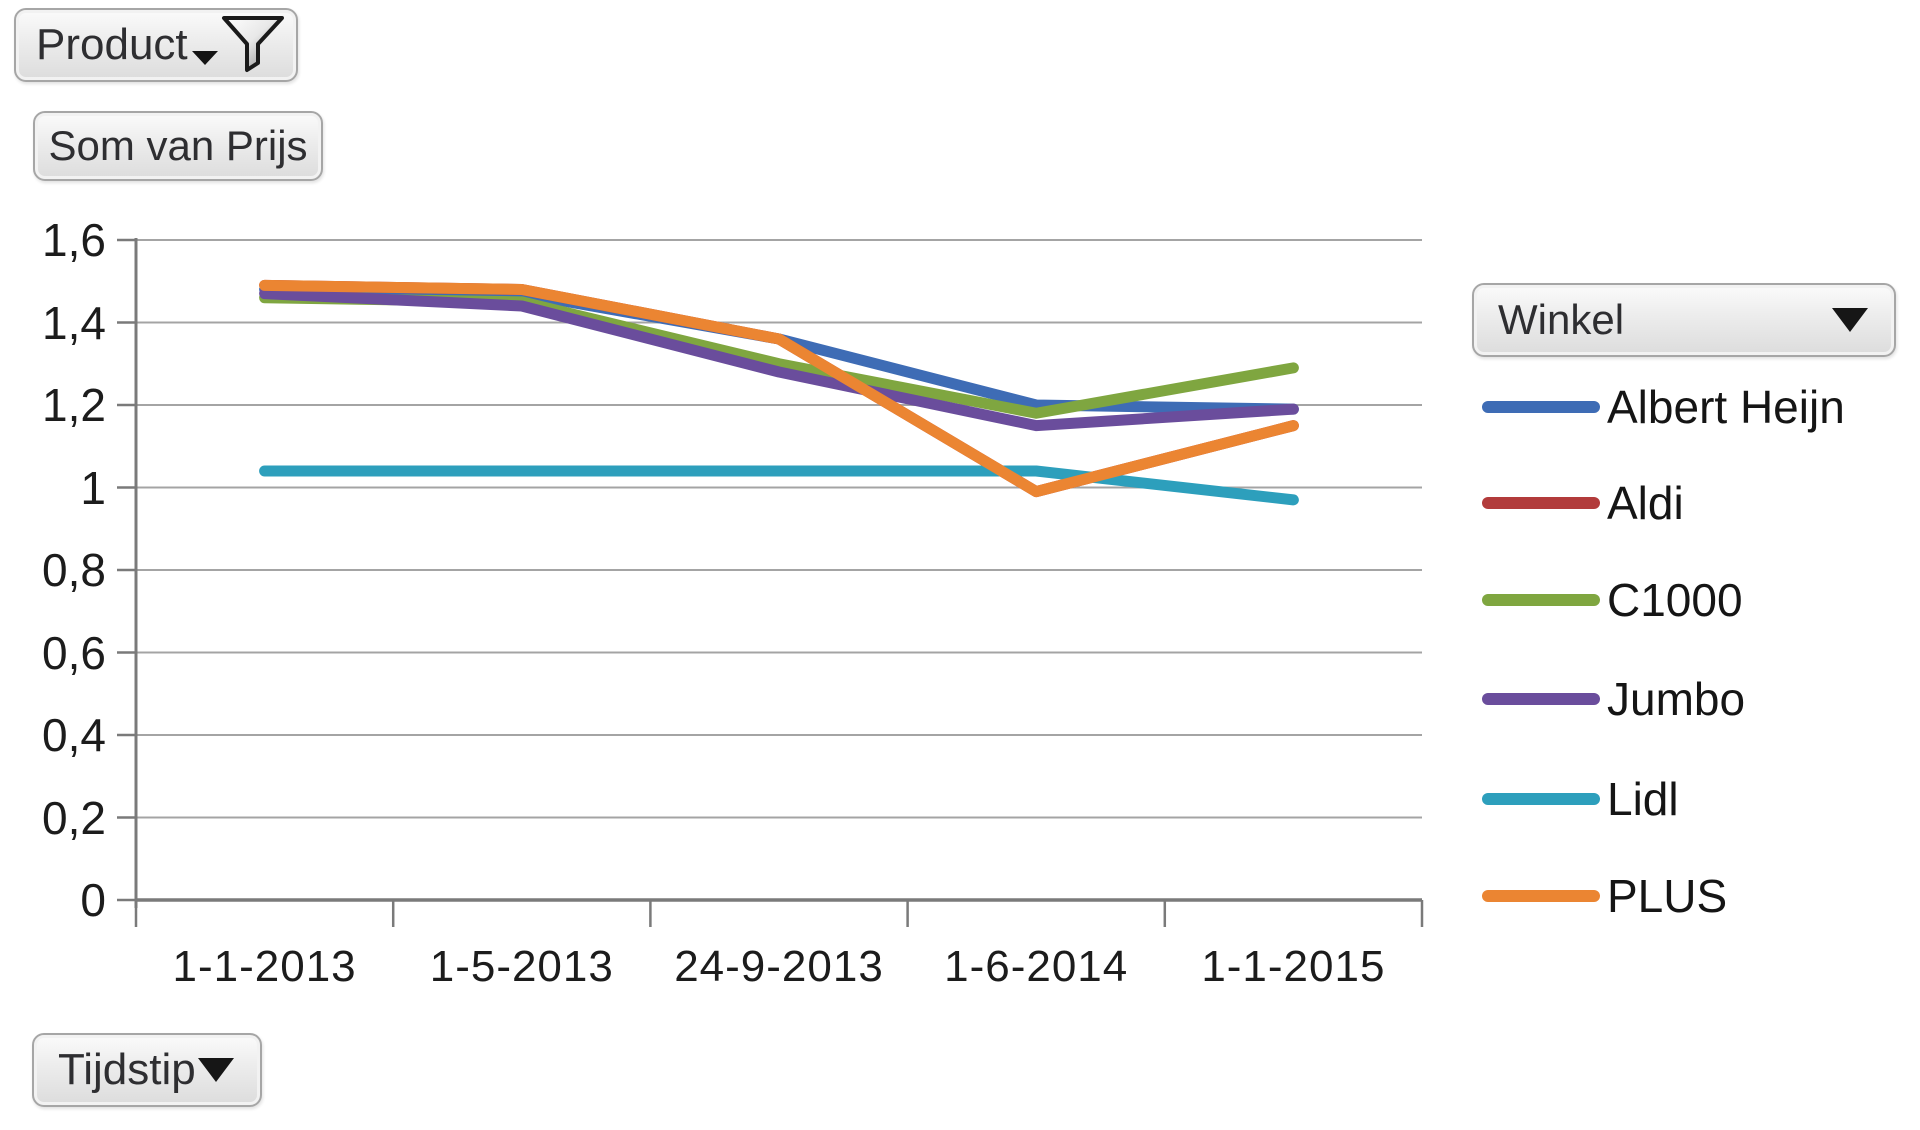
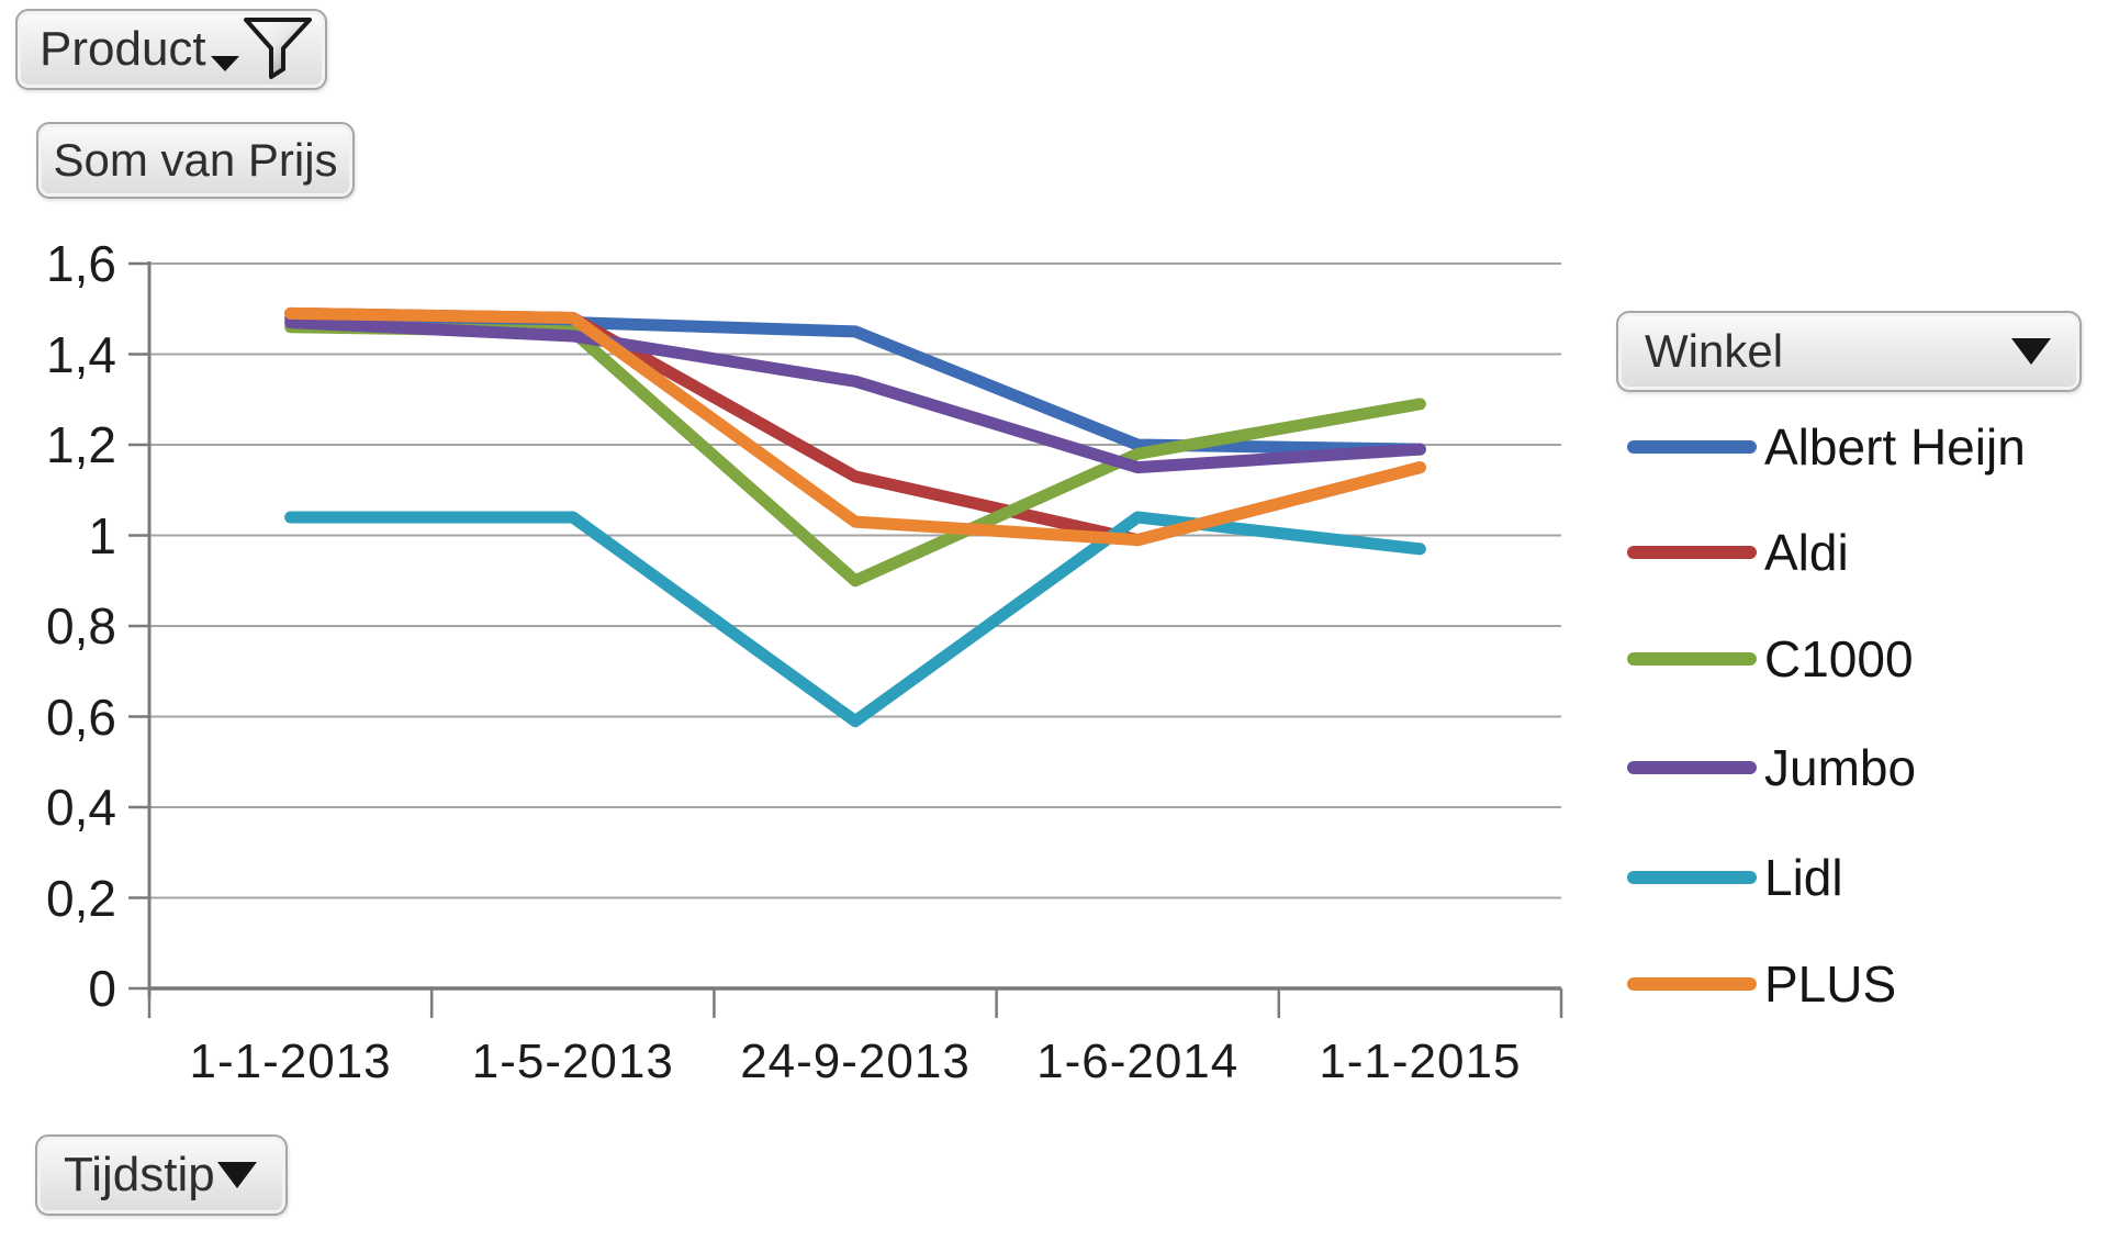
Albert Heijn/24-9-2013: 1,36 -> 1,45
Aldi/24-9-2013: 1,36 -> 1,13
C1000/24-9-2013: 1,30 -> 0,90
Jumbo/24-9-2013: 1,28 -> 1,34
Lidl/24-9-2013: 1,04 -> 0,59
PLUS/24-9-2013: 1,36 -> 1,03
